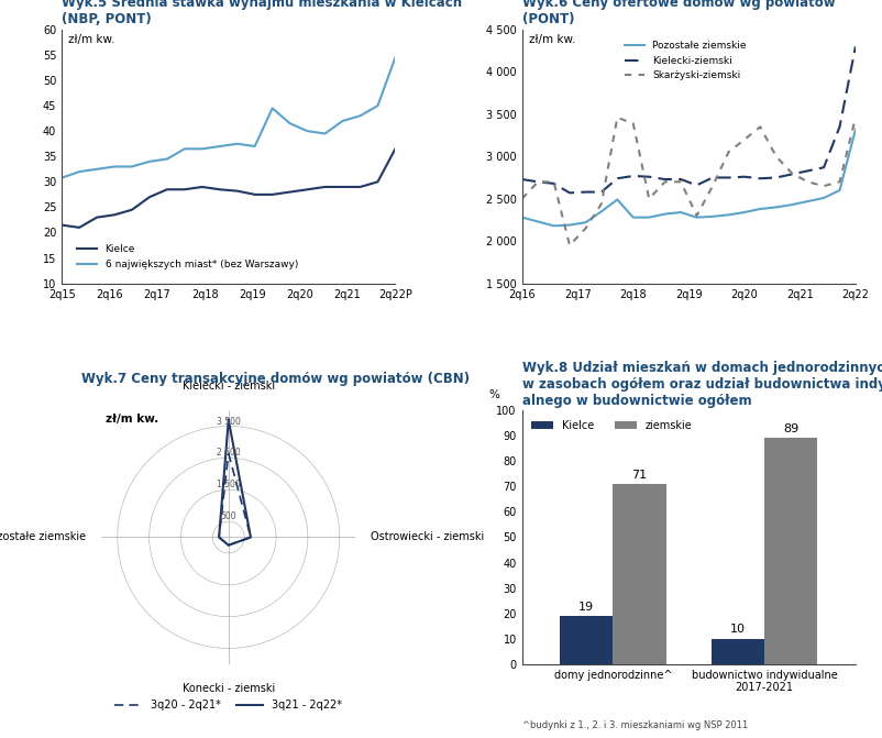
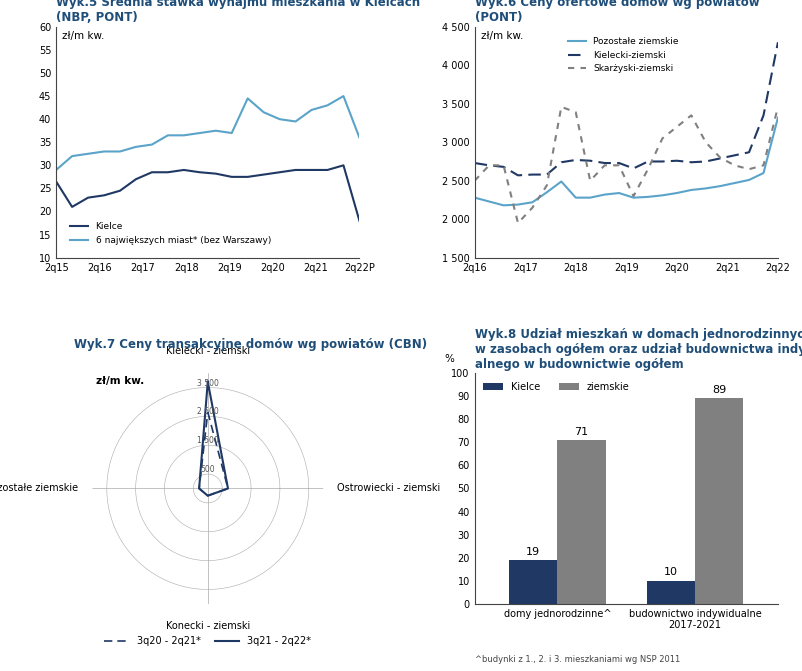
Kielce/2q15: 21.5 -> 26.5
6 największych miast* (bez Warszawy)/2q15: 30.8 -> 29.0
Kielce/2q22P: 36.5 -> 18.0
6 największych miast* (bez Warszawy)/2q22P: 54.5 -> 36.0
